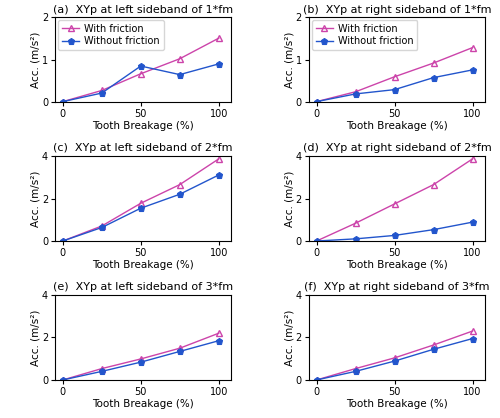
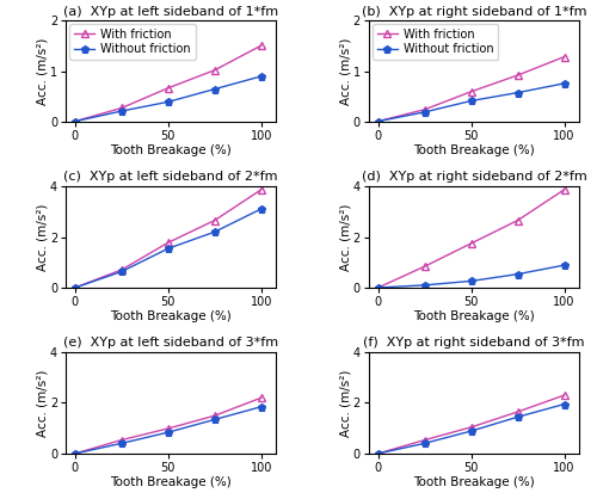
(a) XYp at left sideband of 1*fm/Without friction/50: 0.85 -> 0.40
(b) XYp at right sideband of 1*fm/Without friction/50: 0.30 -> 0.42
